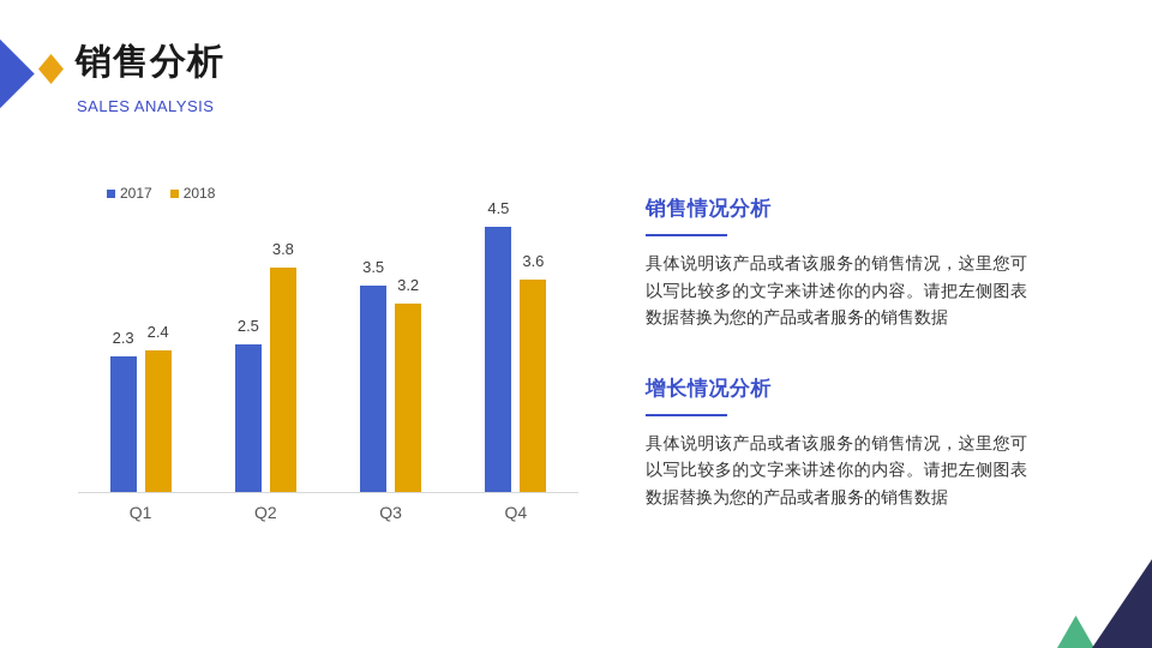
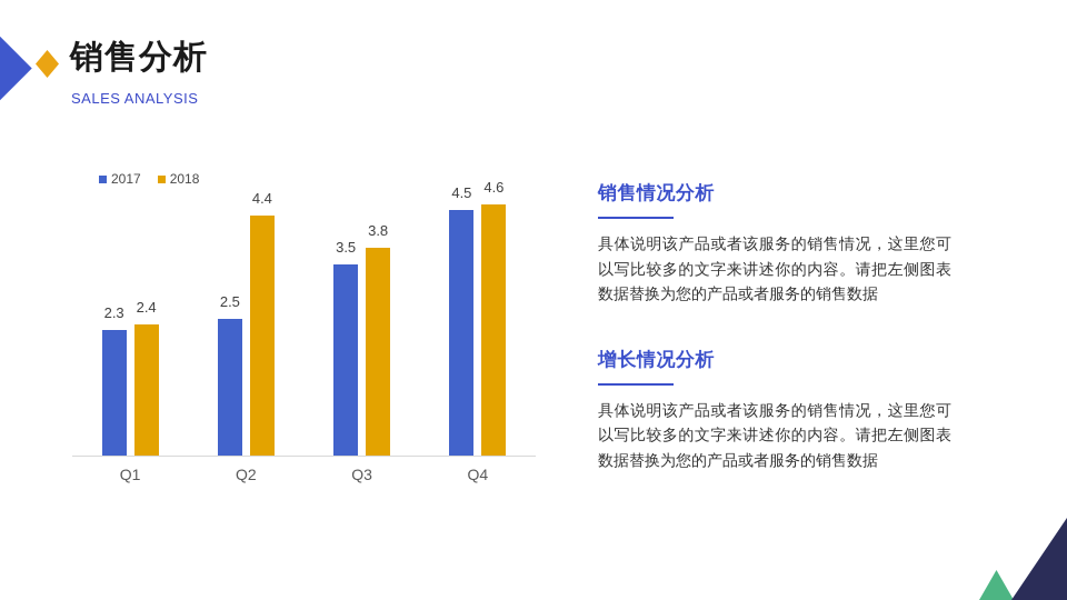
2018/Q2: 3.8 -> 4.4
2018/Q3: 3.2 -> 3.8
2018/Q4: 3.6 -> 4.6
